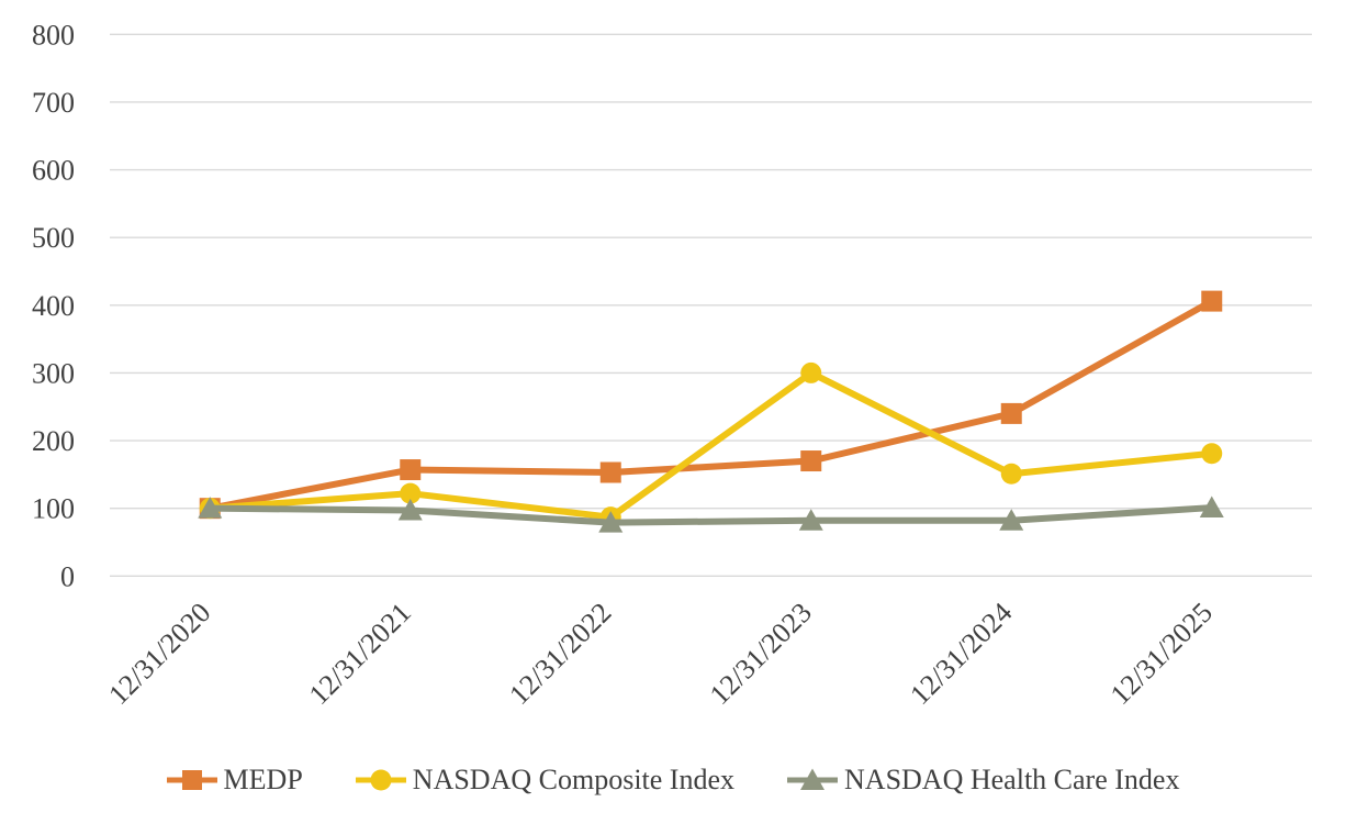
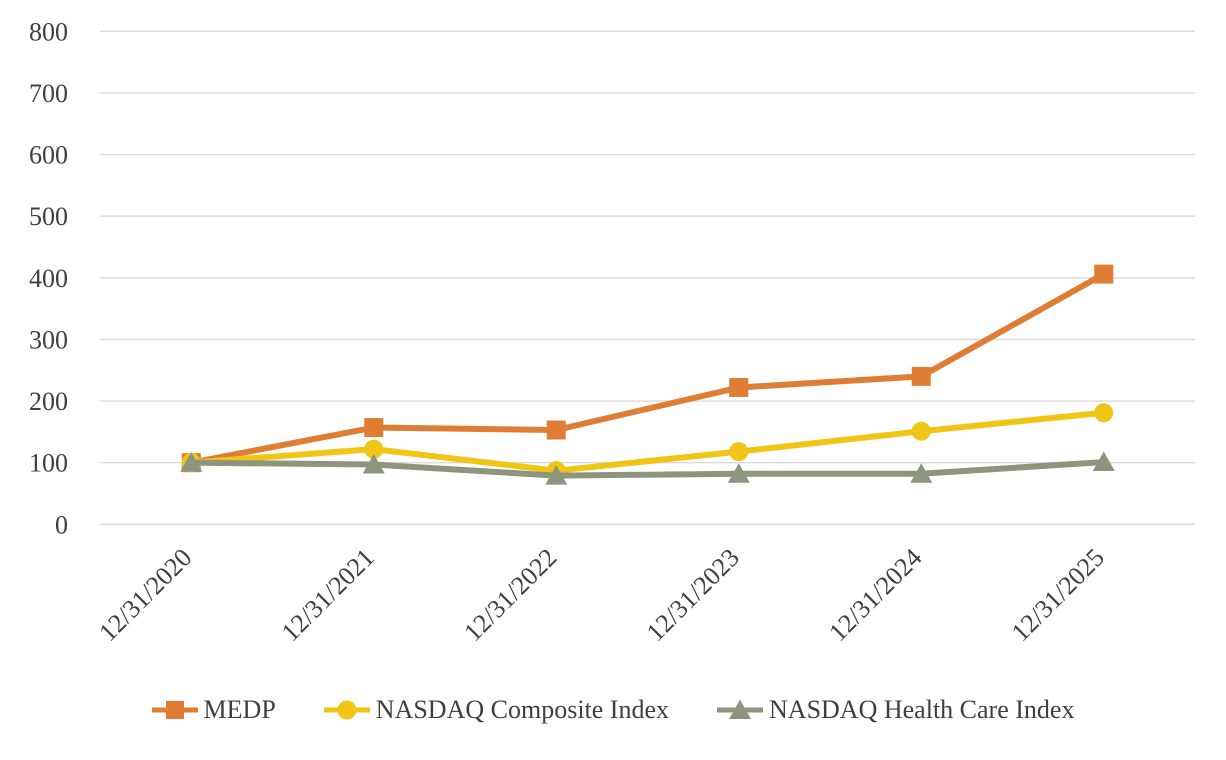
MEDP/12/31/2023: 170 -> 220
NASDAQ Composite Index/12/31/2023: 300 -> 120
